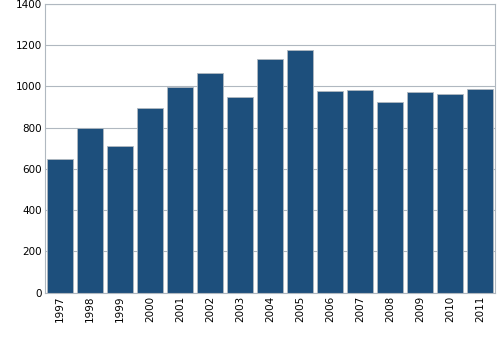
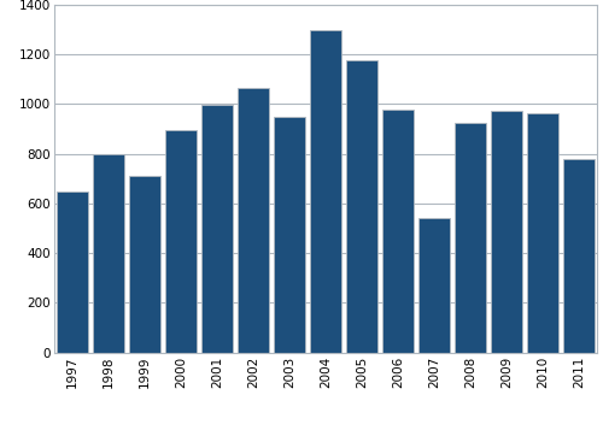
2004: 1130 -> 1295
2007: 980 -> 540
2011: 985 -> 780
